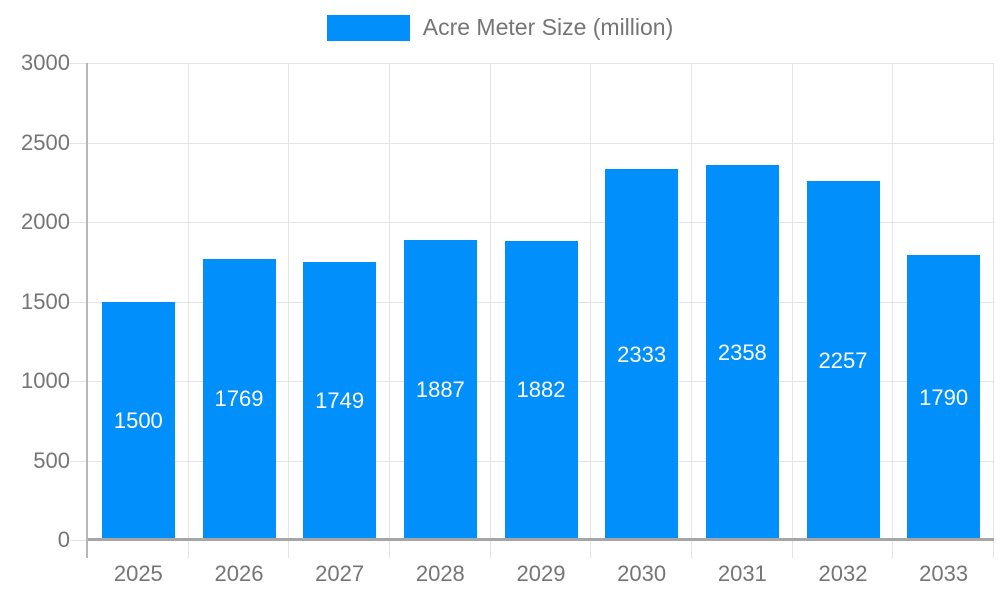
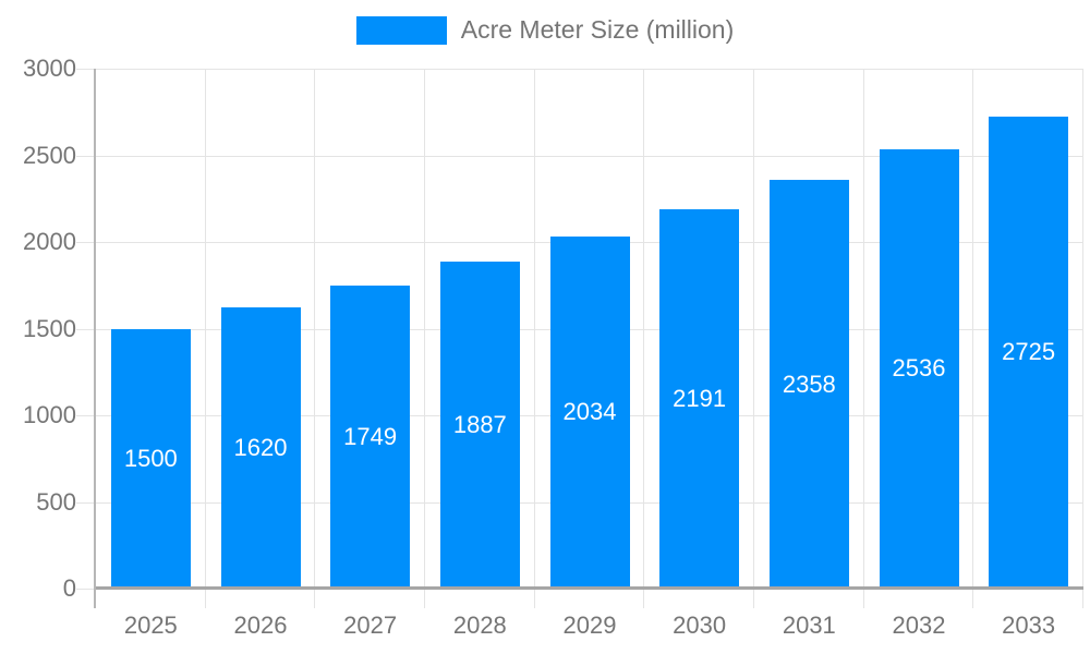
2026: 1769 -> 1620
2029: 1882 -> 2034
2030: 2333 -> 2191
2032: 2257 -> 2536
2033: 1790 -> 2725
